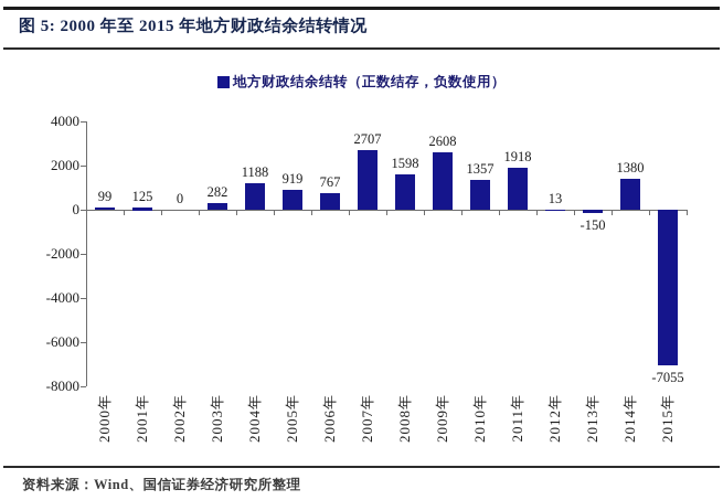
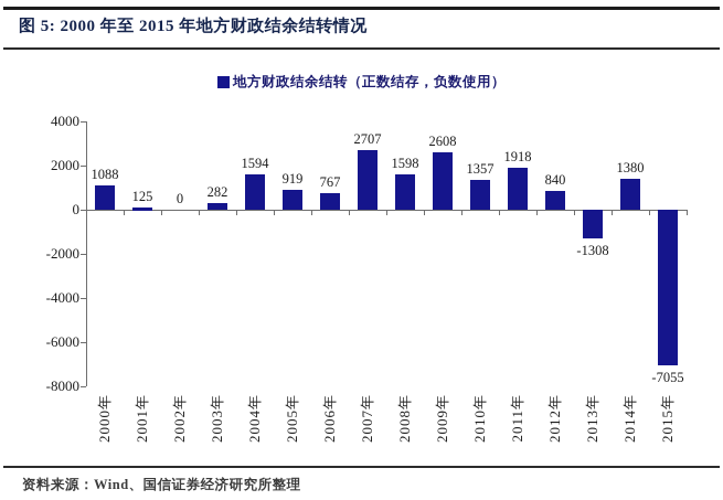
2000年: 99 -> 1088
2004年: 1188 -> 1594
2012年: 13 -> 840
2013年: -150 -> -1308
